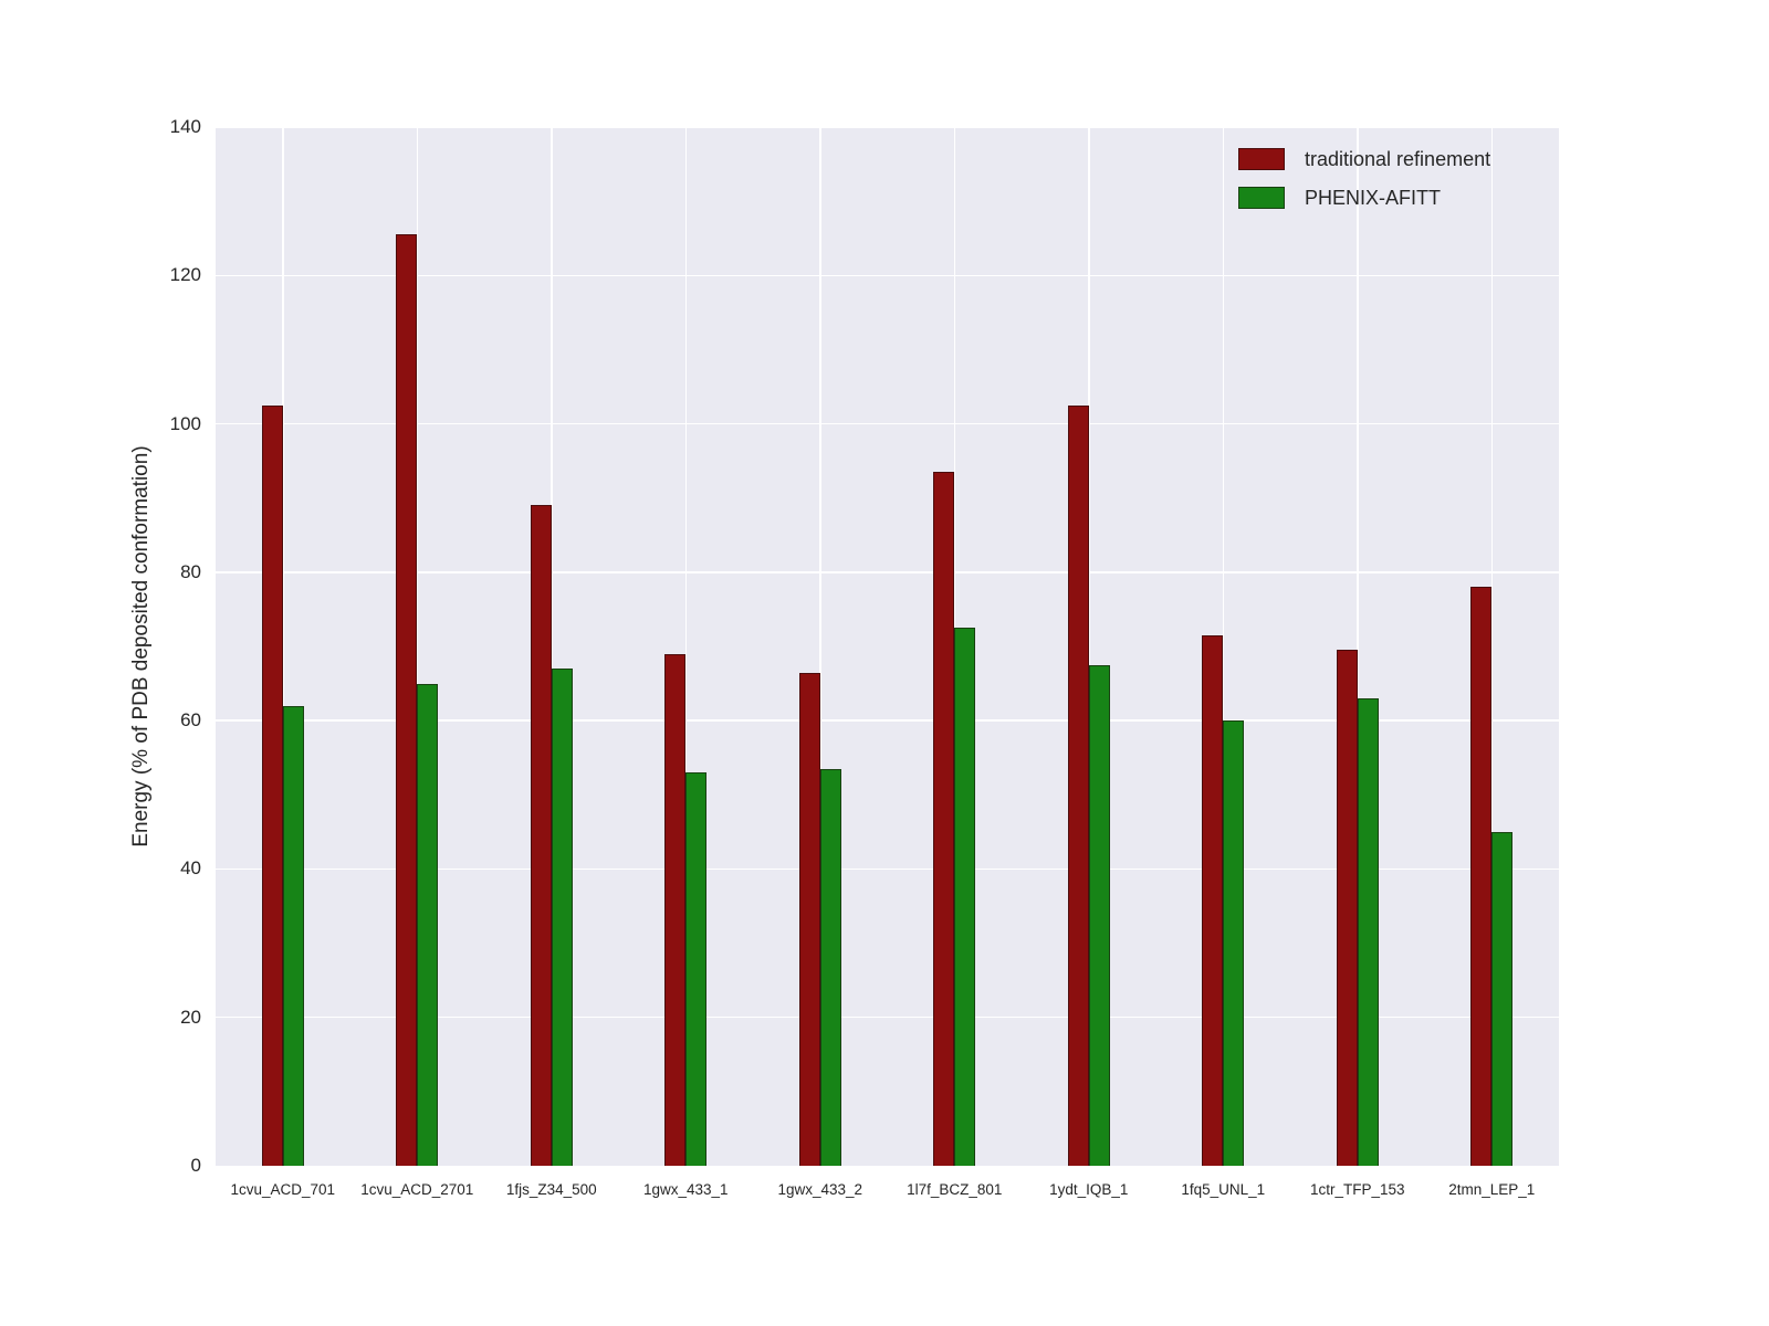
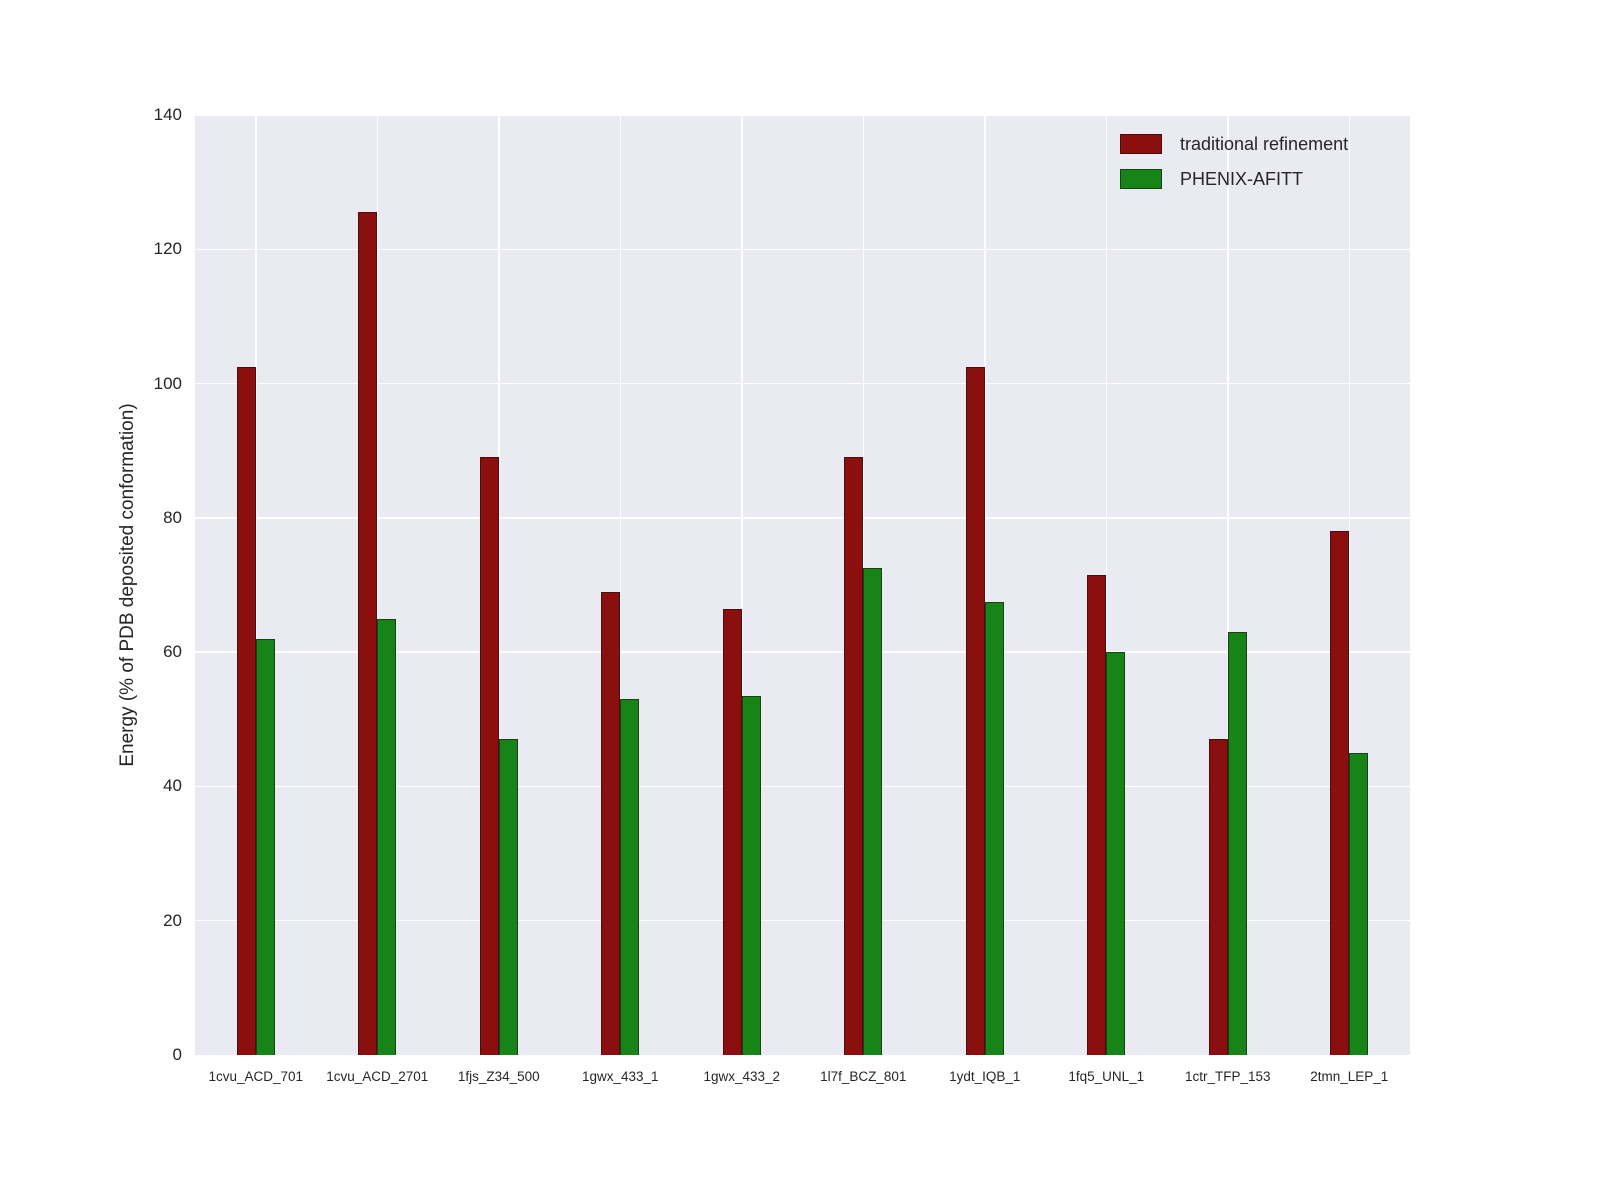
PHENIX-AFITT/1fjs_Z34_500: 67 -> 47
traditional refinement/1l7f_BCZ_801: 94 -> 89
traditional refinement/1ctr_TFP_153: 70 -> 47
